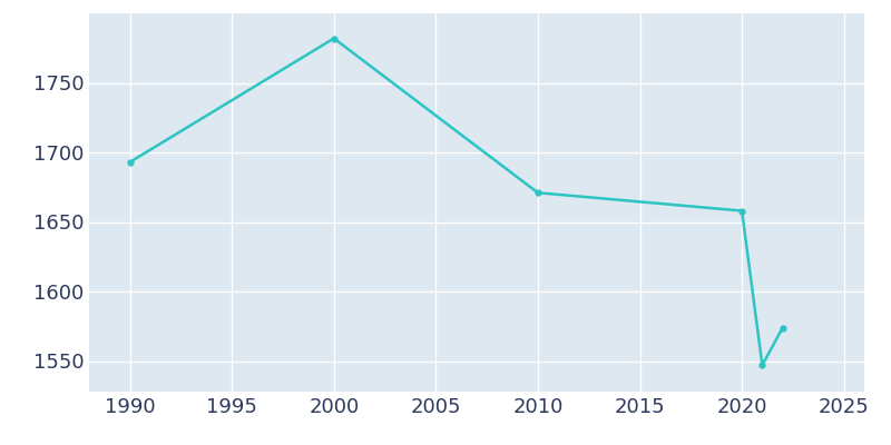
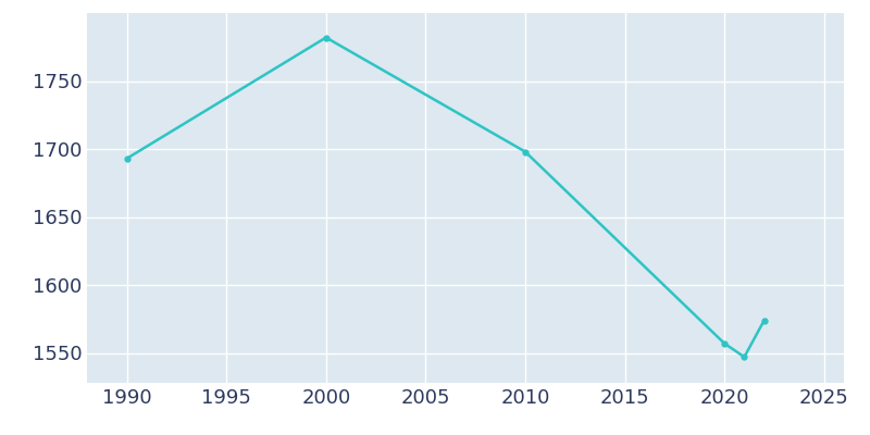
2010: 1671 -> 1698
2020: 1658 -> 1557
